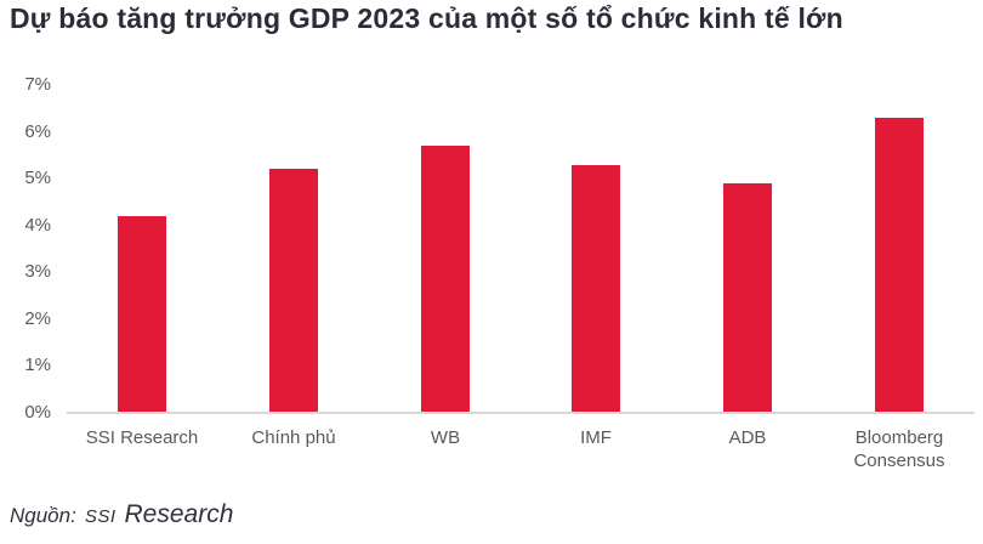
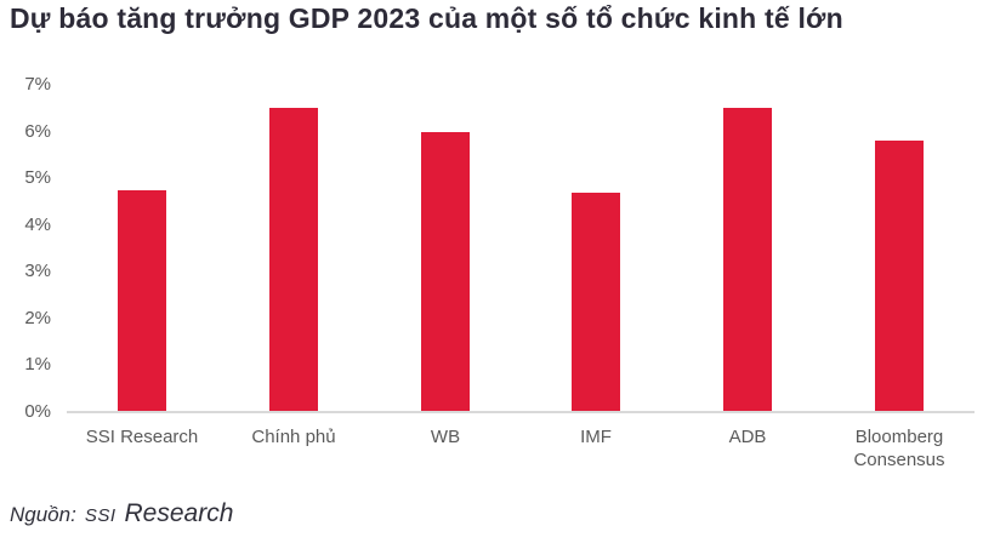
SSI Research: 4.2% -> 4.8%
Chính phủ: 5.2% -> 6.5%
WB: 5.7% -> 6.0%
IMF: 5.3% -> 4.7%
ADB: 4.9% -> 6.5%
Bloomberg Consensus: 6.3% -> 5.8%
